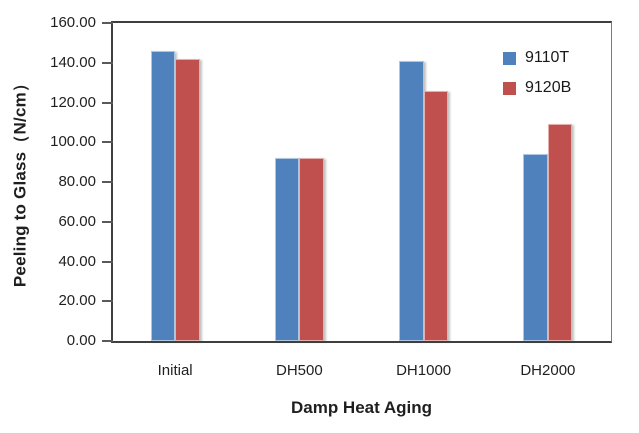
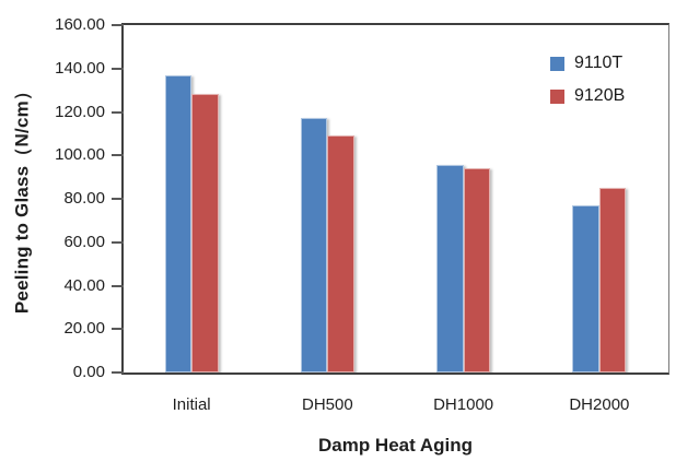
9110T/Initial: 146 -> 137
9120B/Initial: 142 -> 128
9110T/DH500: 92 -> 117
9120B/DH500: 92 -> 109
9110T/DH1000: 141 -> 96
9120B/DH1000: 126 -> 94
9110T/DH2000: 94 -> 77
9120B/DH2000: 109 -> 85
